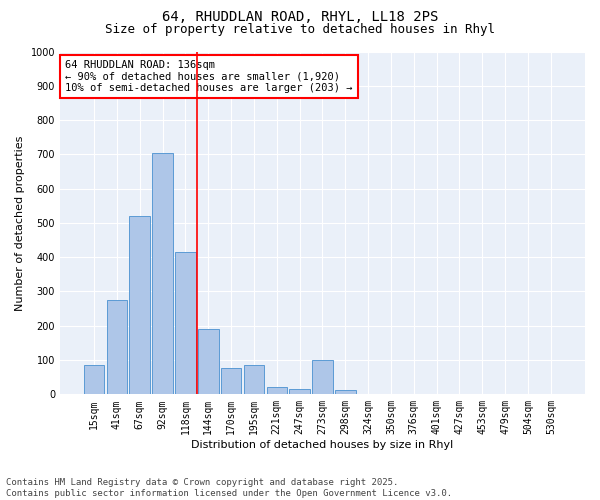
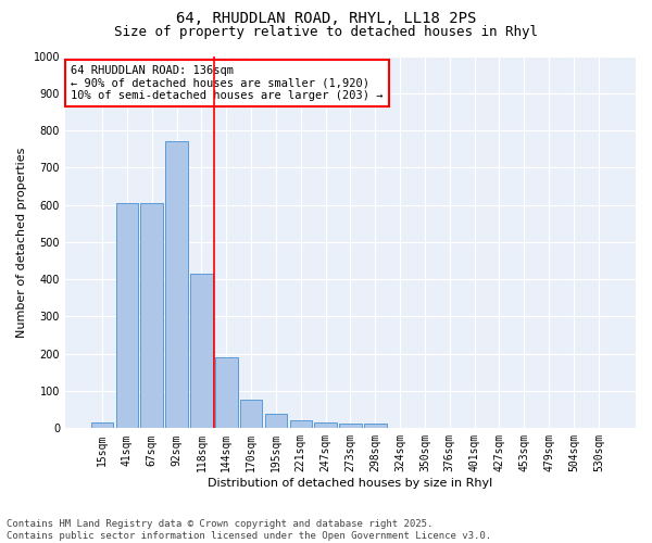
15sqm: 85 -> 15
41sqm: 275 -> 605
67sqm: 520 -> 605
92sqm: 705 -> 770
195sqm: 85 -> 40
273sqm: 100 -> 12
